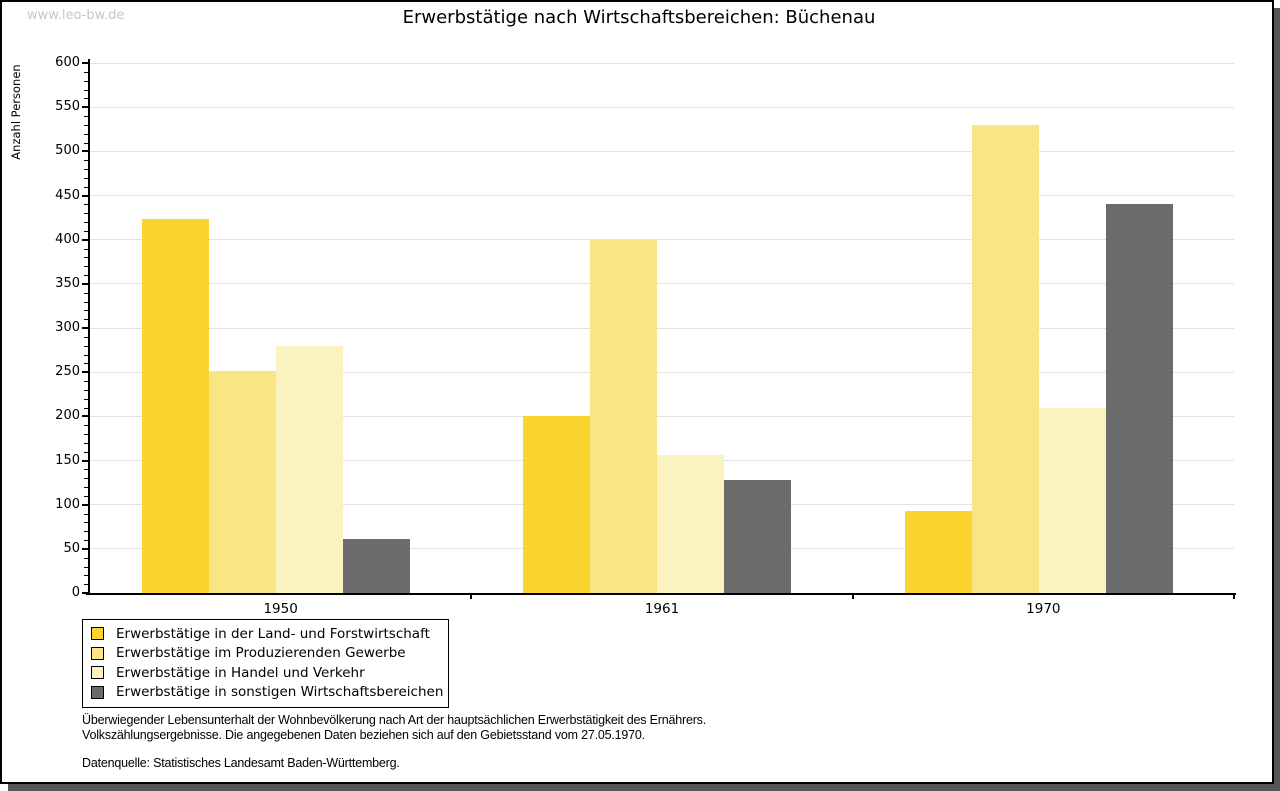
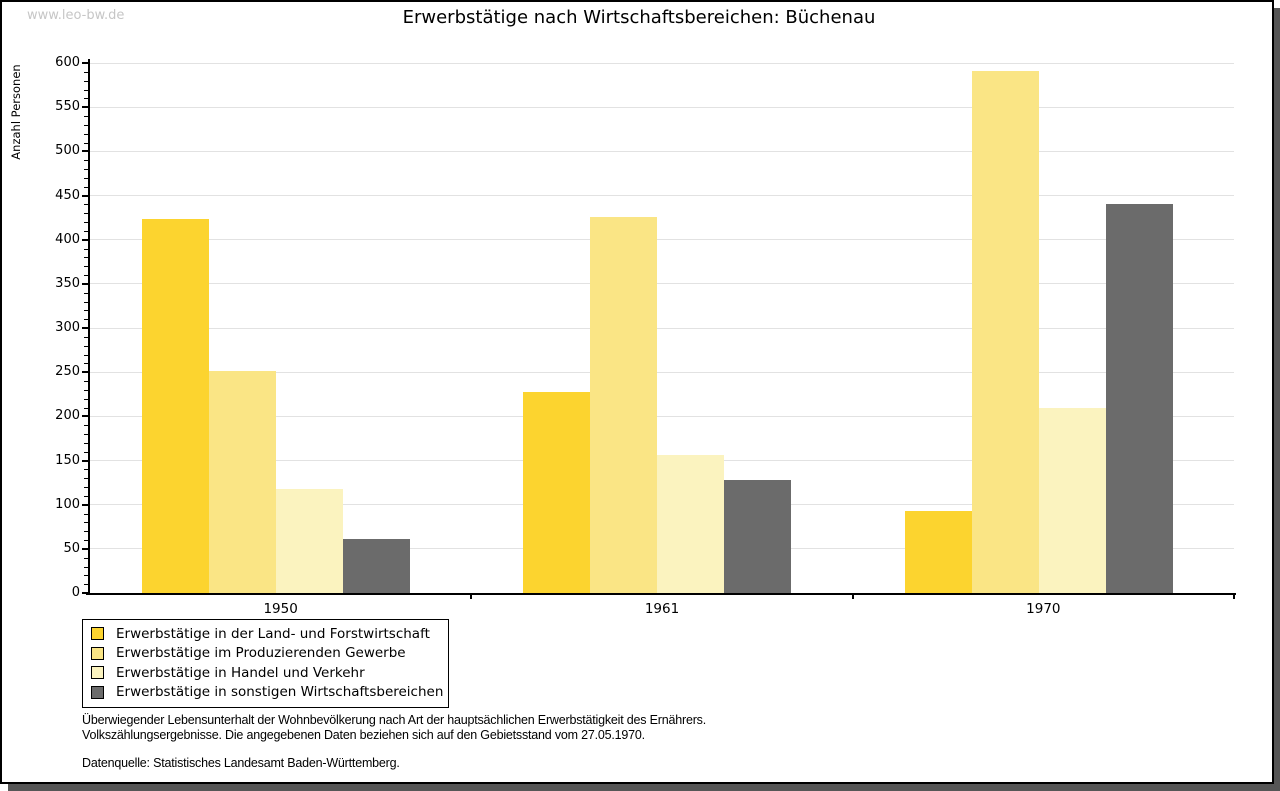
Erwerbstätige in Handel und Verkehr/1950: 280 -> 120
Erwerbstätige in der Land- und Forstwirtschaft/1961: 200 -> 230
Erwerbstätige im Produzierenden Gewerbe/1961: 400 -> 430
Erwerbstätige im Produzierenden Gewerbe/1970: 530 -> 590
